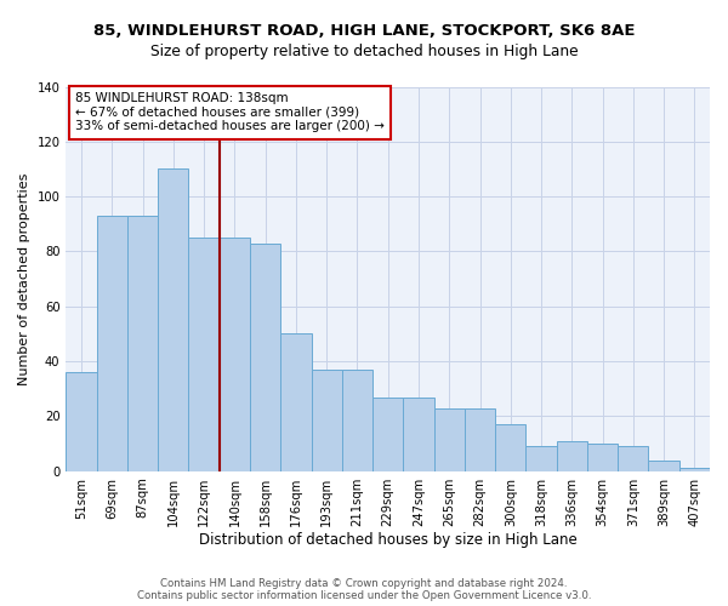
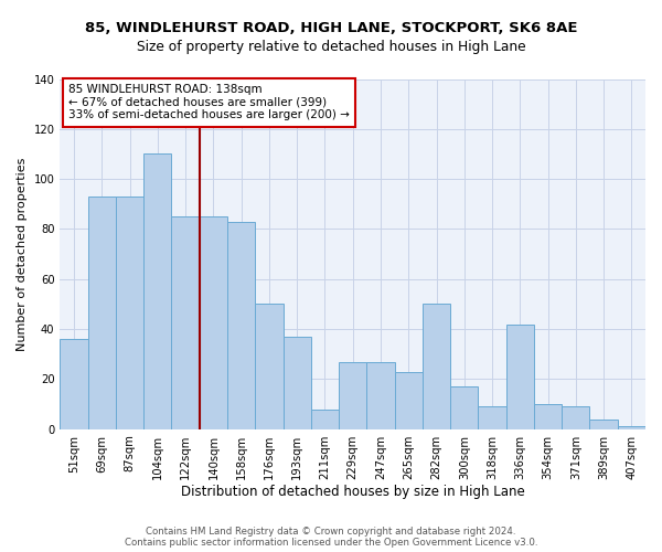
211sqm: 37 -> 8
282sqm: 23 -> 50
336sqm: 11 -> 42
